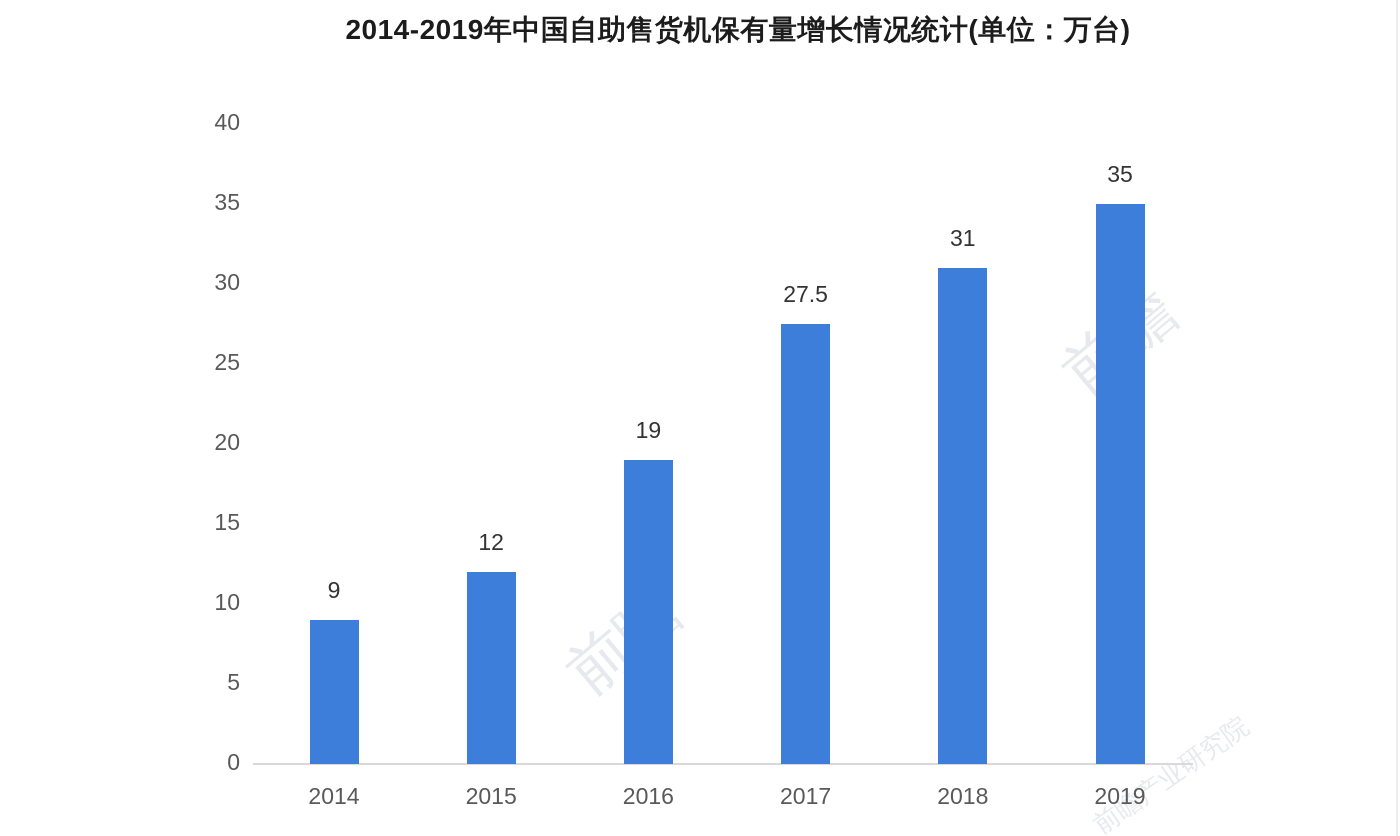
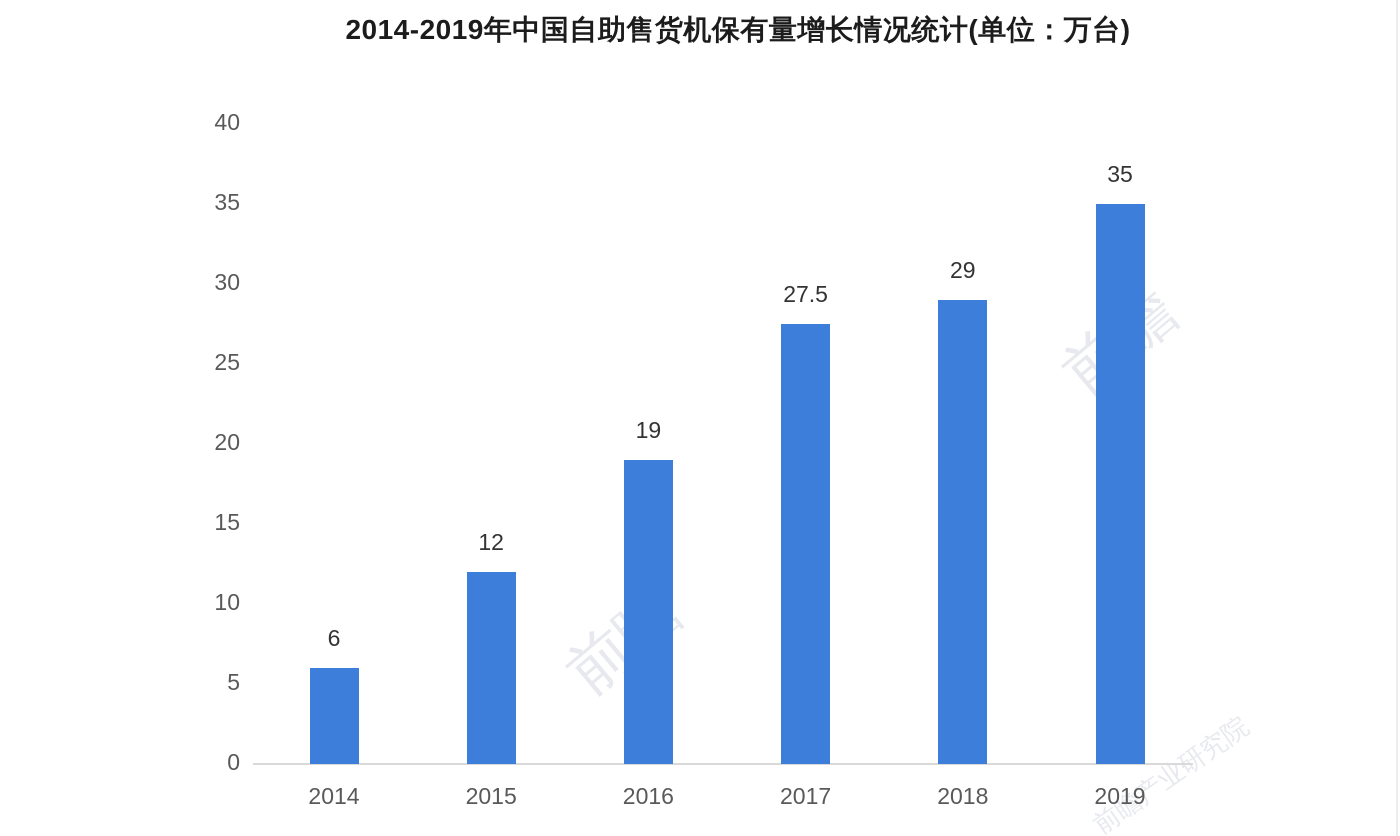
2014: 9 -> 6
2018: 31 -> 29
